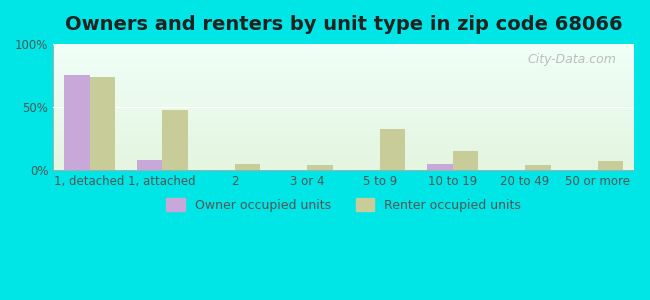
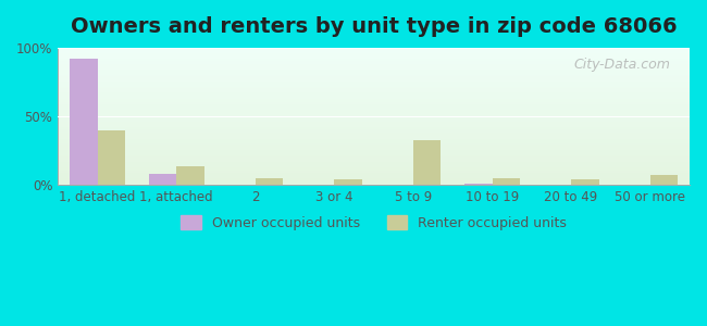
Owner occupied units/1, detached: 75% -> 92%
Renter occupied units/1, detached: 74% -> 40%
Renter occupied units/1, attached: 48% -> 14%
Owner occupied units/10 to 19: 5% -> 1%
Renter occupied units/10 to 19: 15% -> 5%
